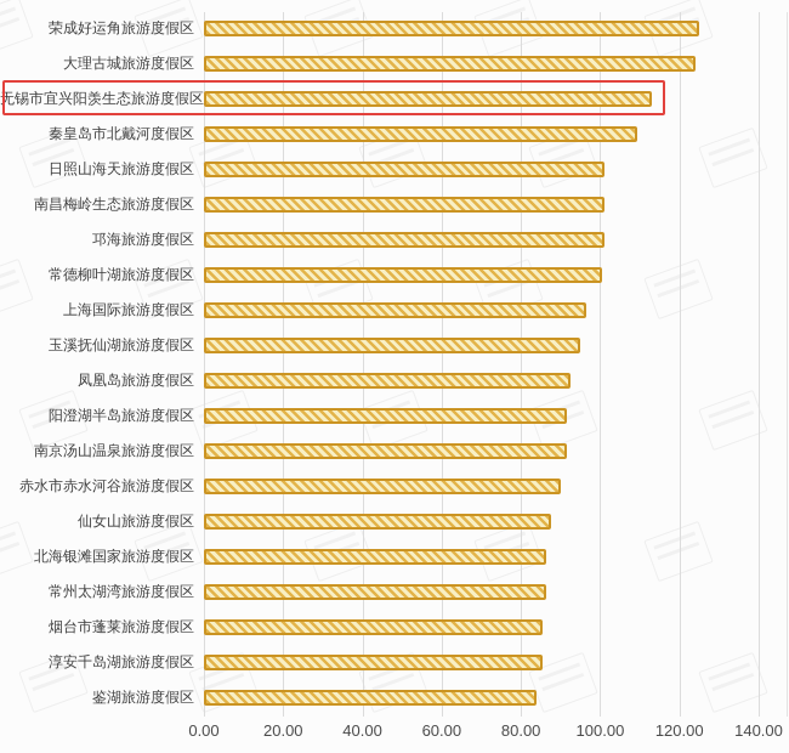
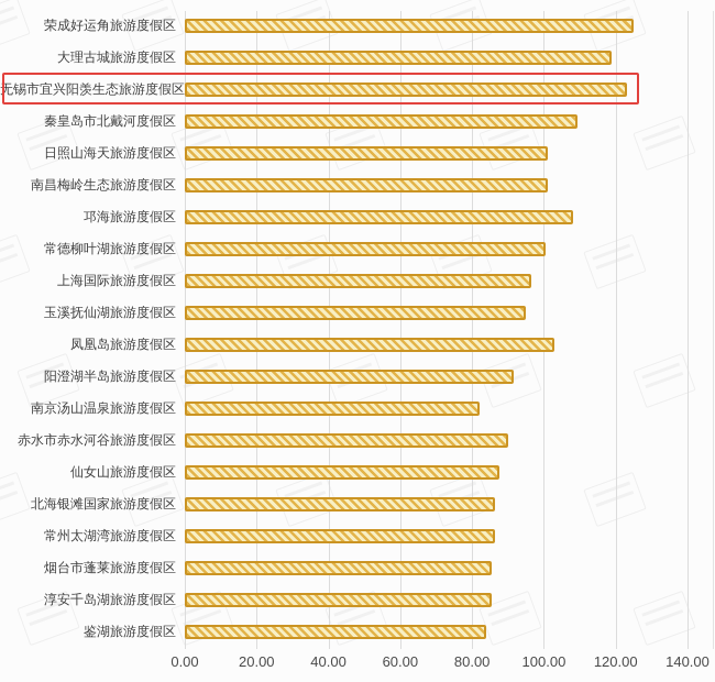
大理古城旅游度假区: 124 -> 119
无锡市宜兴阳羡生态旅游度假区: 113 -> 123
邛海旅游度假区: 101 -> 108
凤凰岛旅游度假区: 92 -> 103
南京汤山温泉旅游度假区: 92 -> 82
